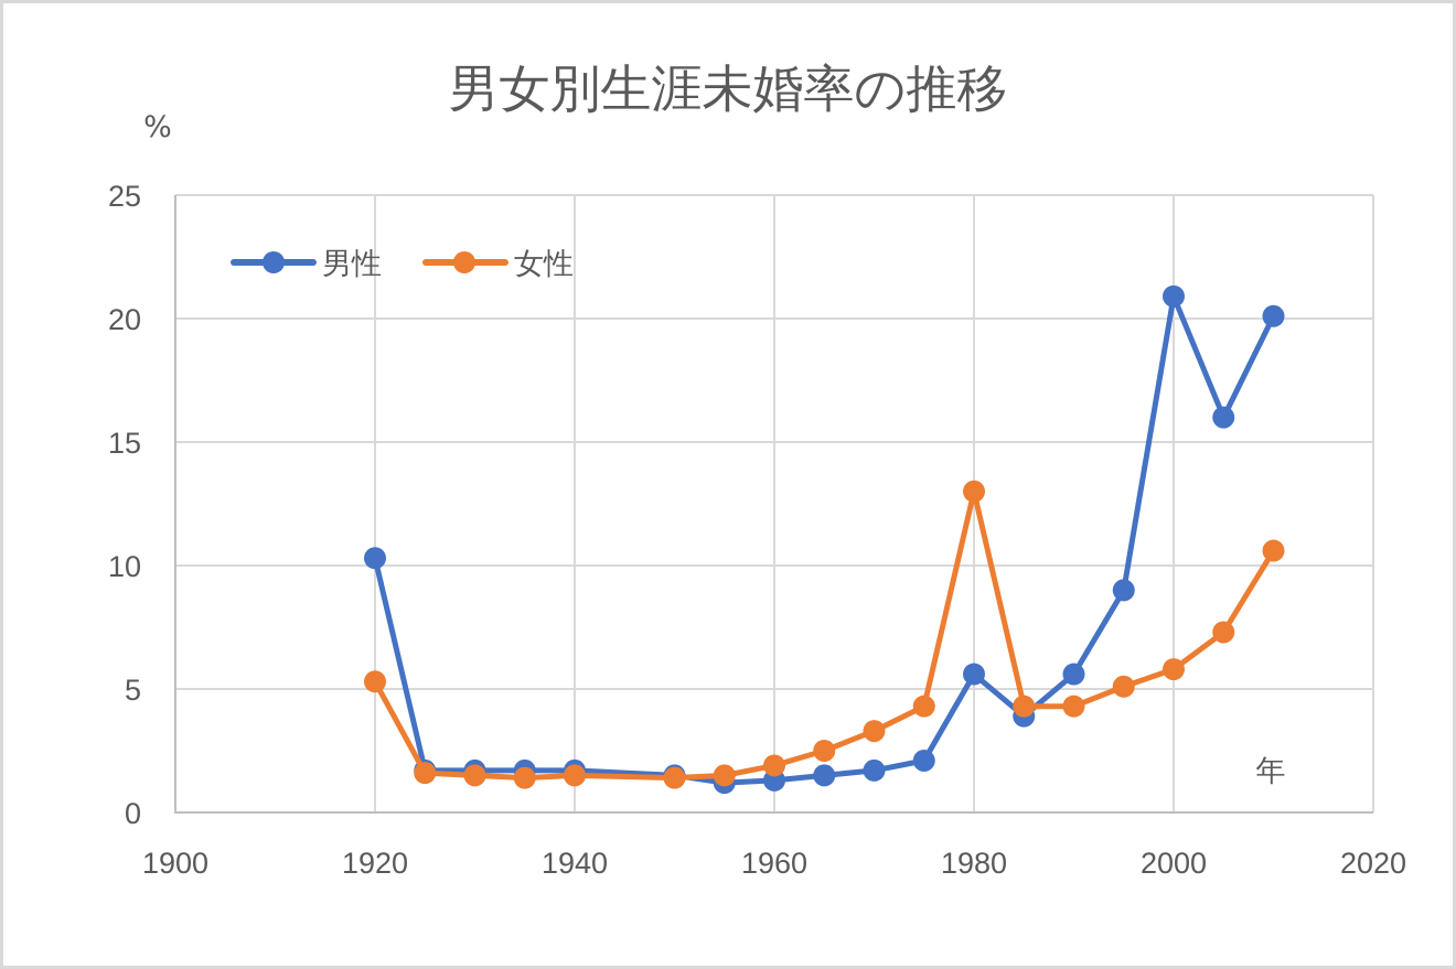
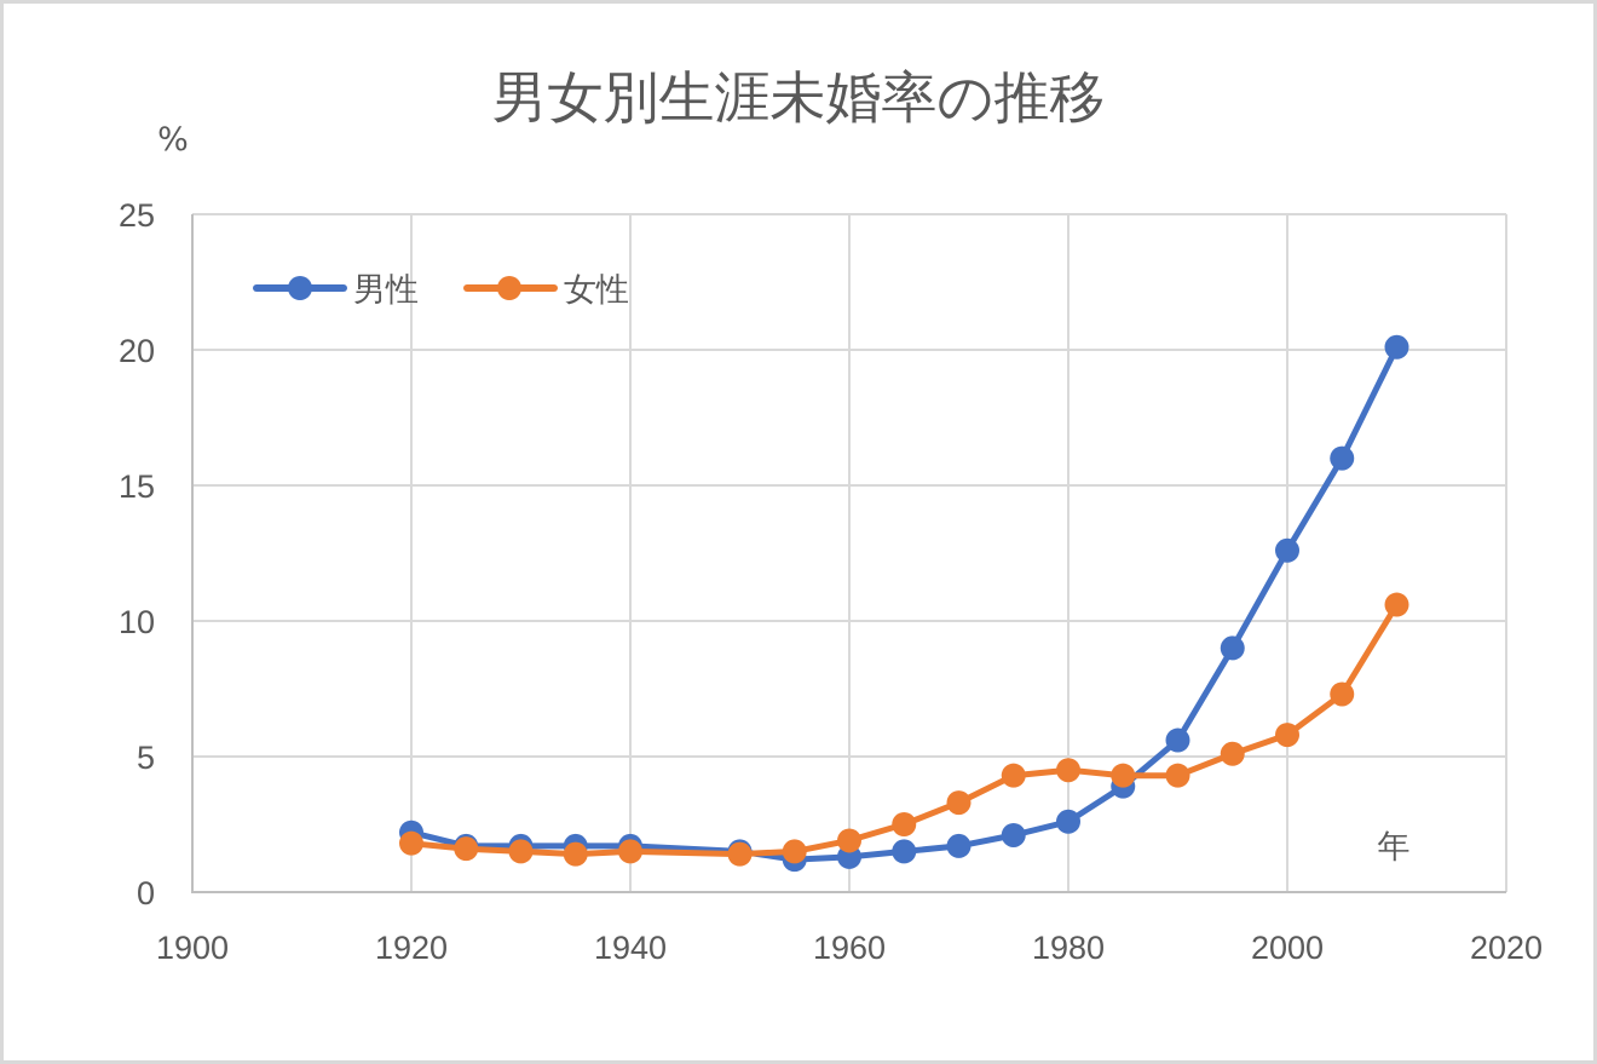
男性/1920: 10.3 -> 2.2
女性/1920: 5.3 -> 1.8
男性/1980: 5.6 -> 2.6
女性/1980: 13.0 -> 4.5
男性/2000: 20.9 -> 12.6
